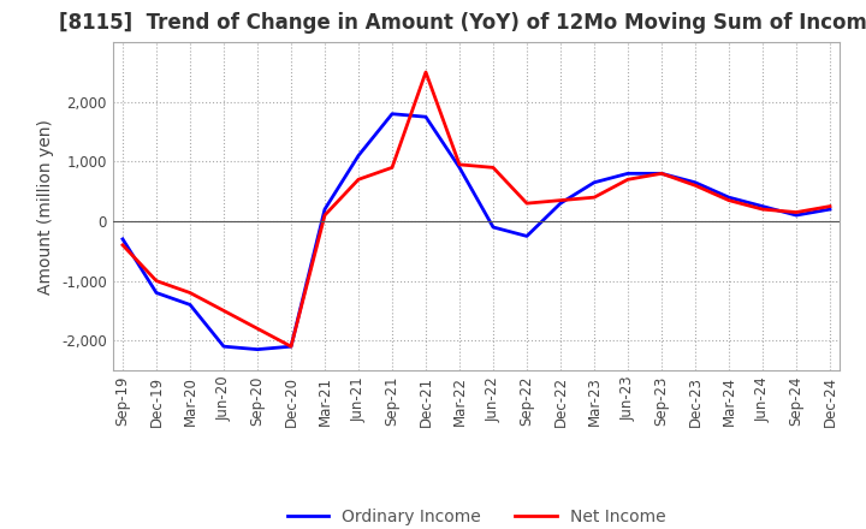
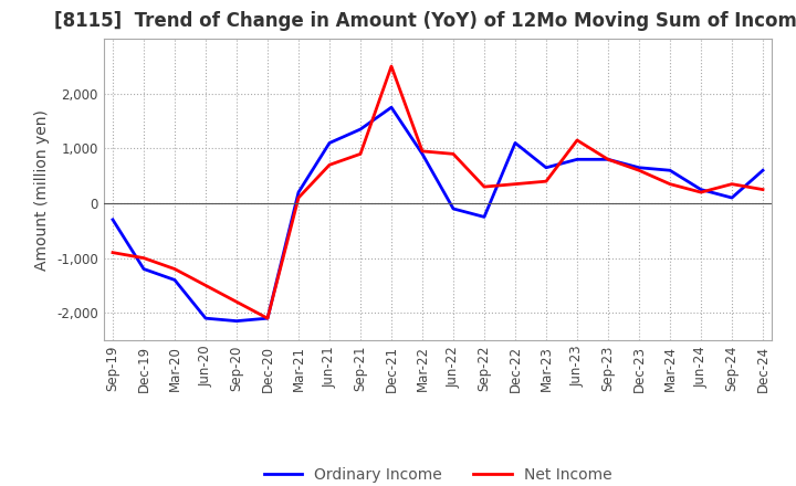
Net Income/Sep-19: -400 -> -900
Ordinary Income/Sep-21: 1,800 -> 1,350
Ordinary Income/Dec-22: 300 -> 1,100
Net Income/Jun-23: 700 -> 1,150
Ordinary Income/Mar-24: 400 -> 600
Net Income/Sep-24: 150 -> 350
Ordinary Income/Dec-24: 200 -> 600
